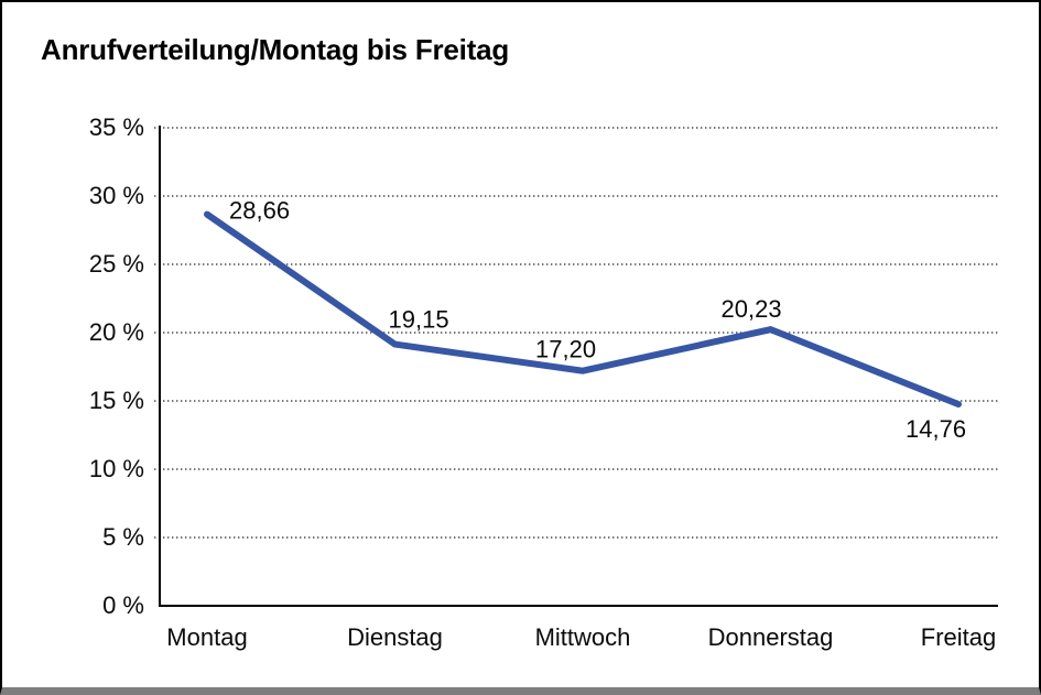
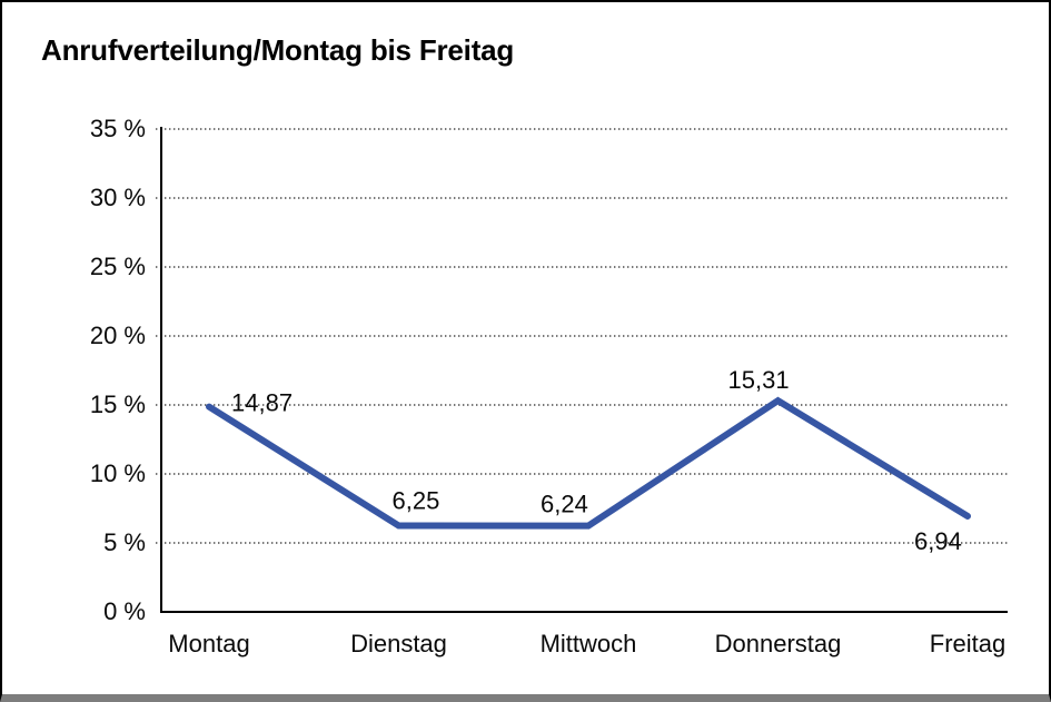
Montag: 28,66 -> 14,87
Dienstag: 19,15 -> 6,25
Mittwoch: 17,20 -> 6,24
Donnerstag: 20,23 -> 15,31
Freitag: 14,76 -> 6,94
